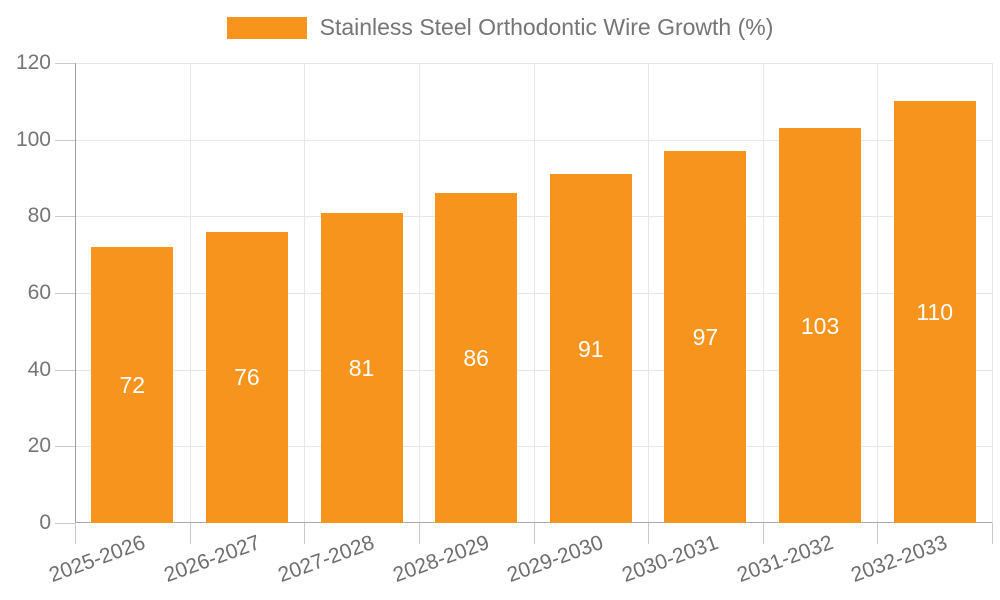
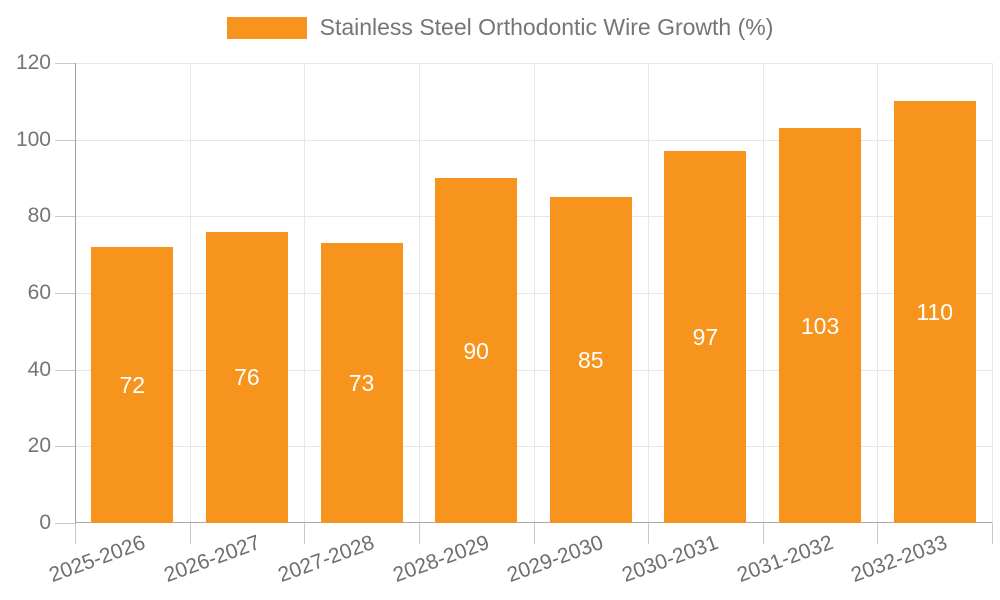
2027-2028: 81 -> 73
2028-2029: 86 -> 90
2029-2030: 91 -> 85
